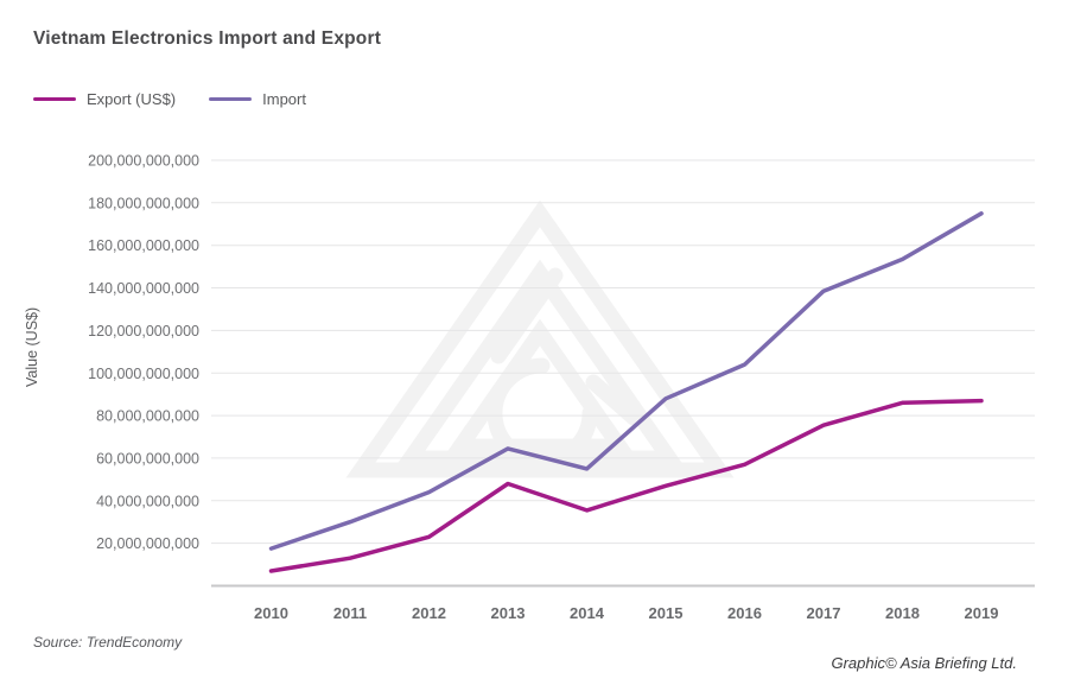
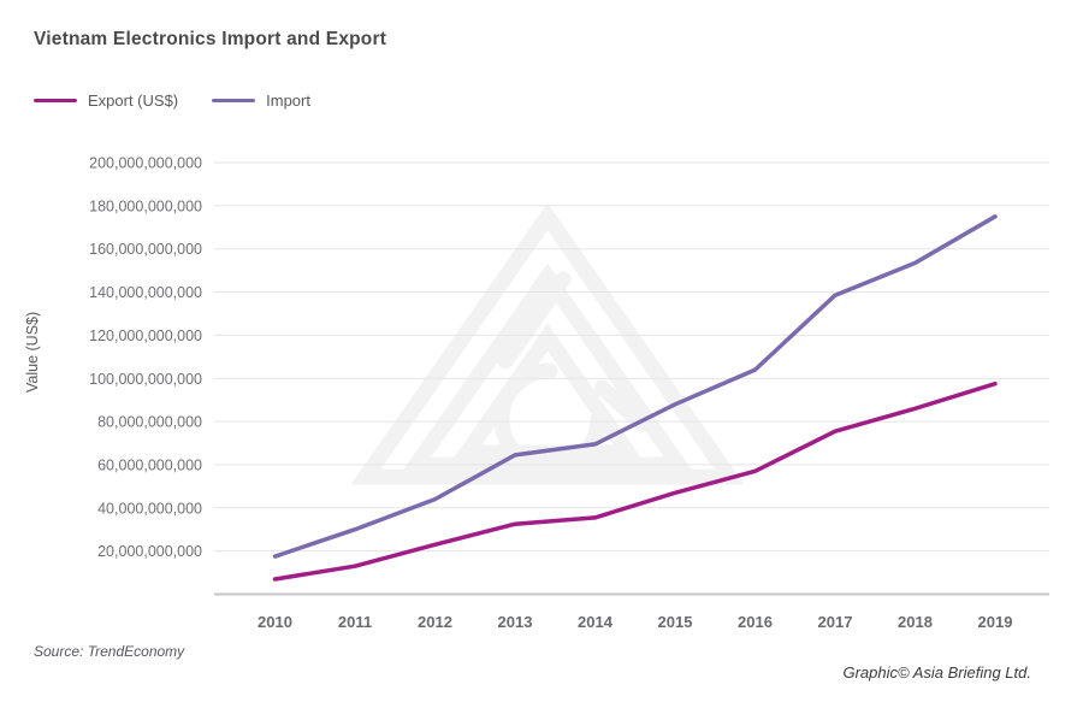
Export (US$)/2013: 48000000000 -> 32000000000
Import/2014: 55000000000 -> 70000000000
Export (US$)/2019: 87000000000 -> 98000000000
